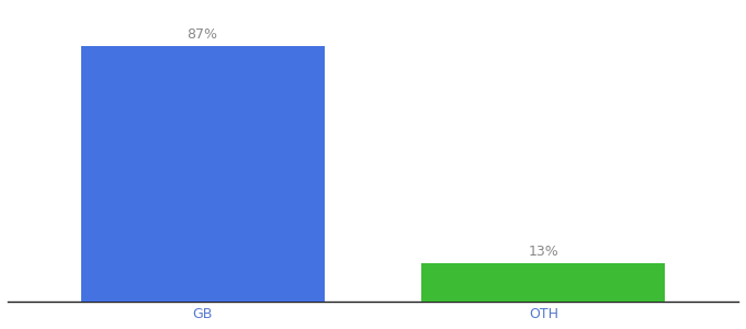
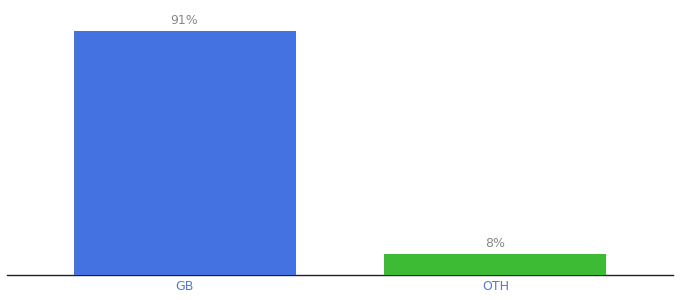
GB: 87% -> 91%
OTH: 13% -> 8%
